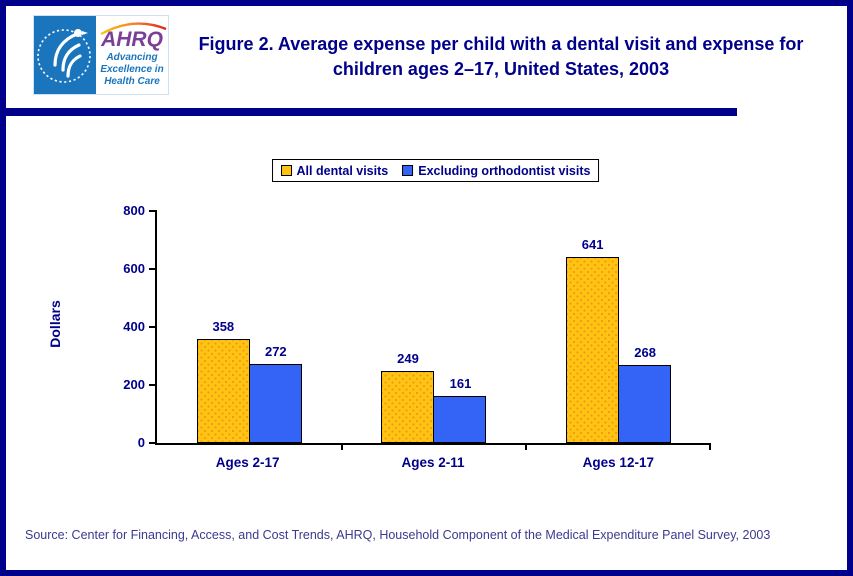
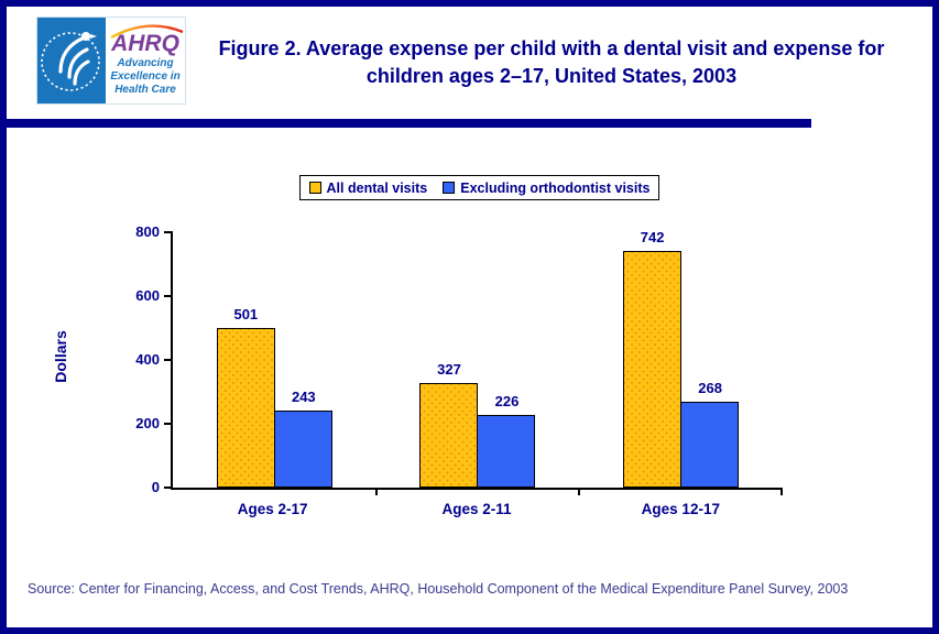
All dental visits/Ages 2-17: 358 -> 501
Excluding orthodontist visits/Ages 2-17: 272 -> 243
All dental visits/Ages 2-11: 249 -> 327
Excluding orthodontist visits/Ages 2-11: 161 -> 226
All dental visits/Ages 12-17: 641 -> 742
